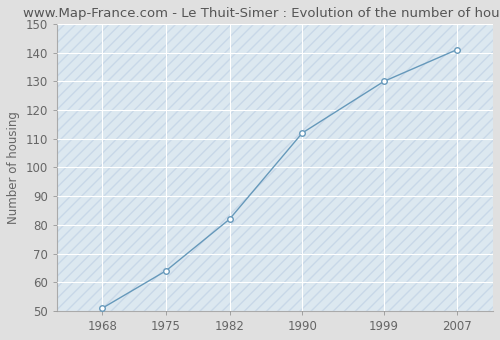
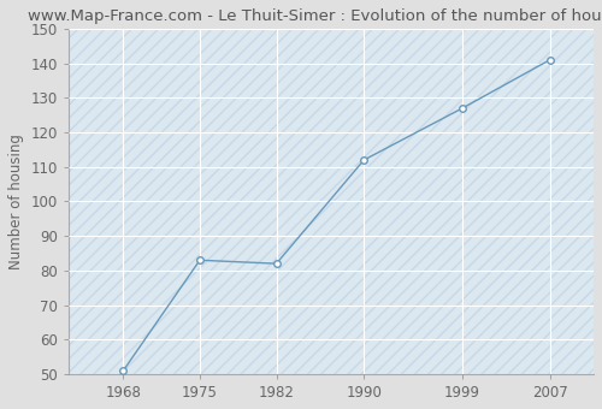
1975: 64 -> 83
1999: 130 -> 127
